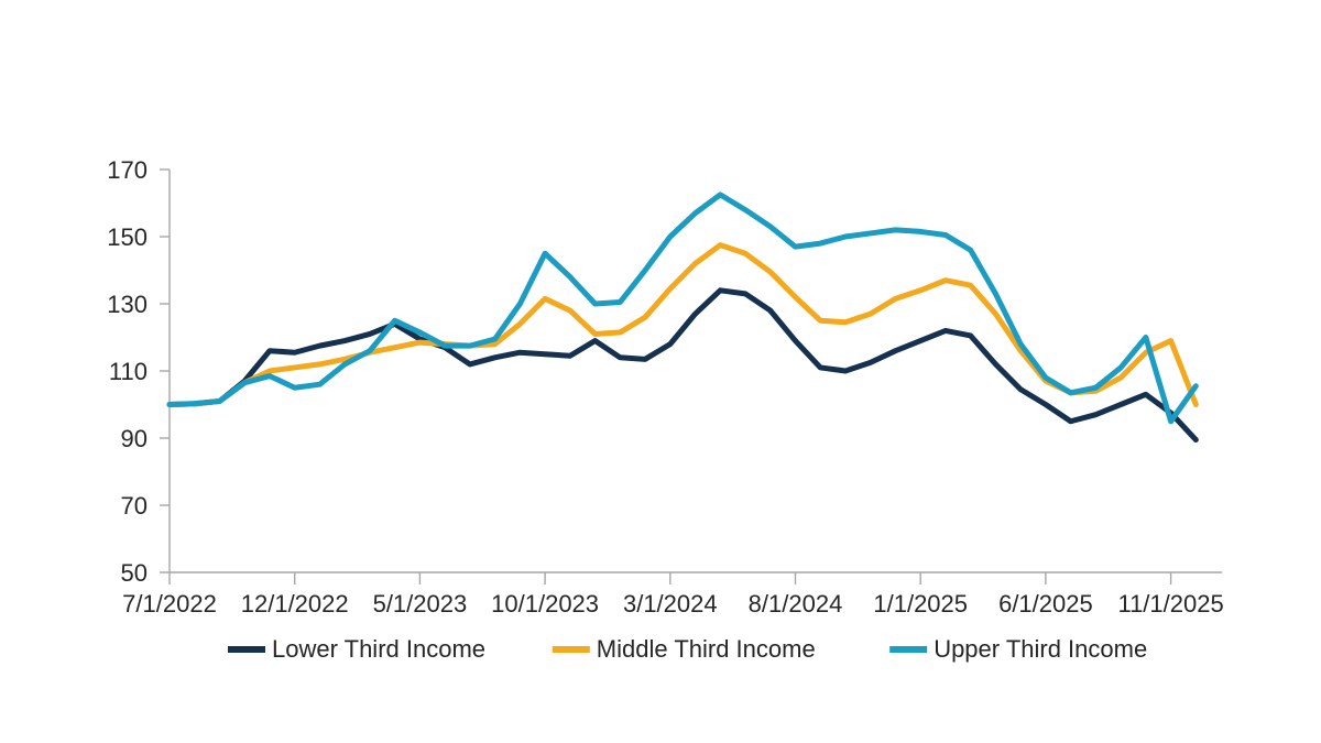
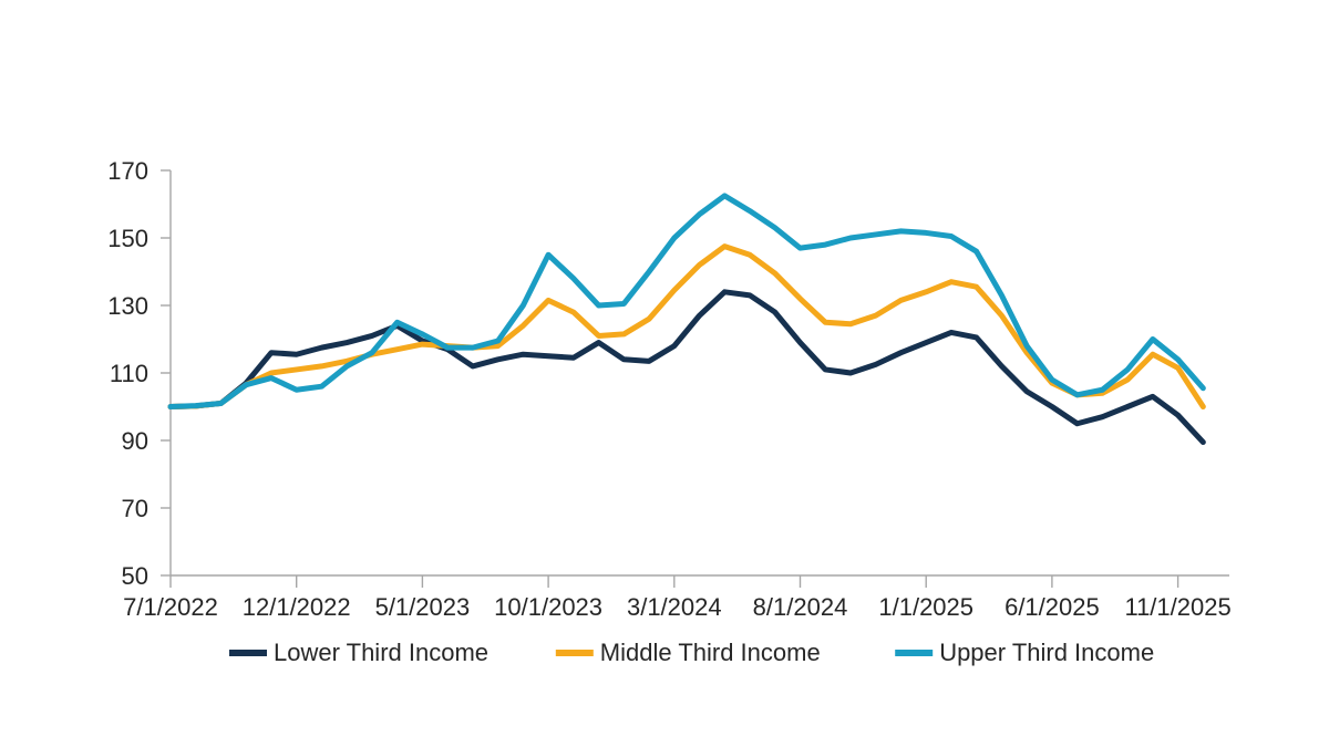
Middle Third Income/11/1/2025: 119 -> 112
Upper Third Income/11/1/2025: 95 -> 114
